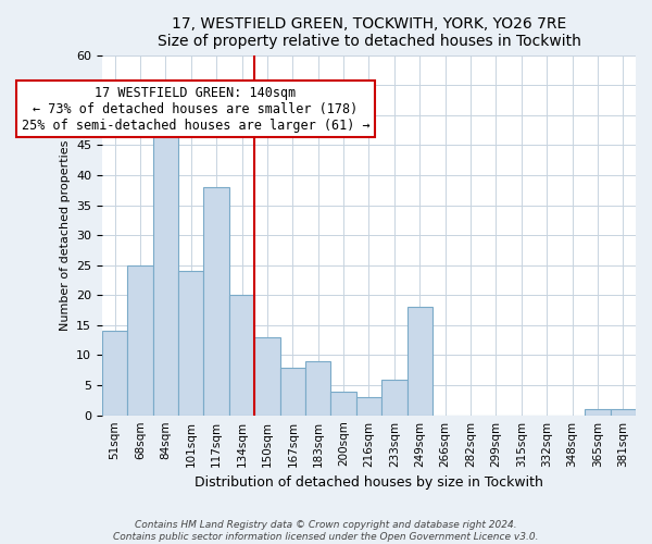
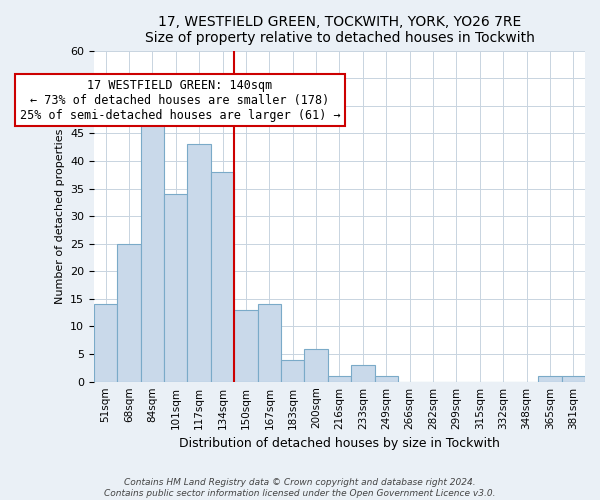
101sqm: 24 -> 34
117sqm: 38 -> 43
134sqm: 20 -> 38
167sqm: 8 -> 14
183sqm: 9 -> 4
200sqm: 4 -> 6
216sqm: 3 -> 1
233sqm: 6 -> 3
249sqm: 18 -> 1
